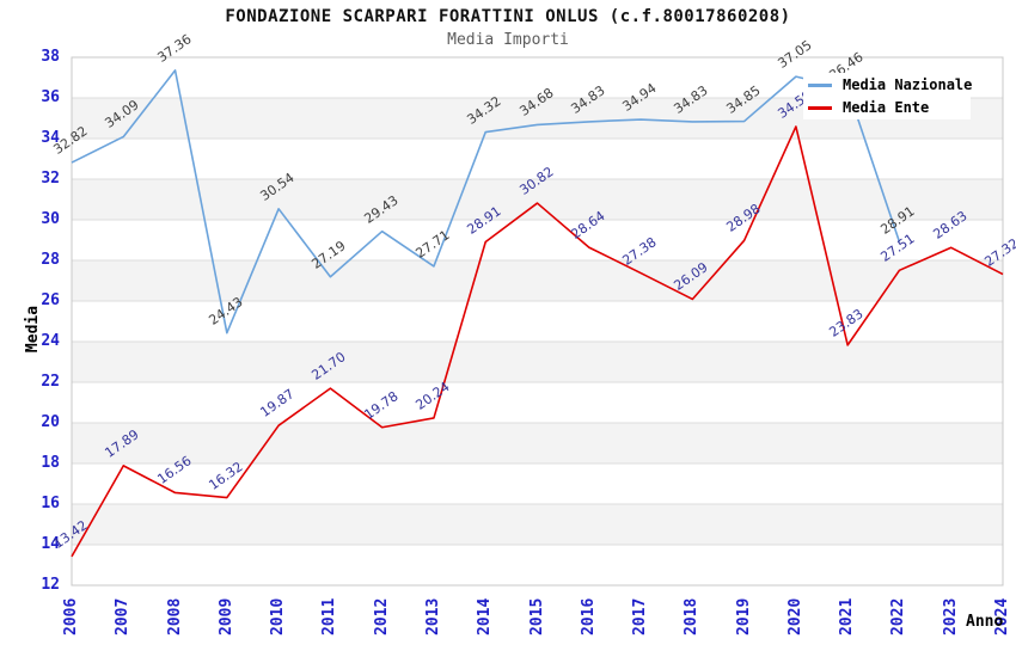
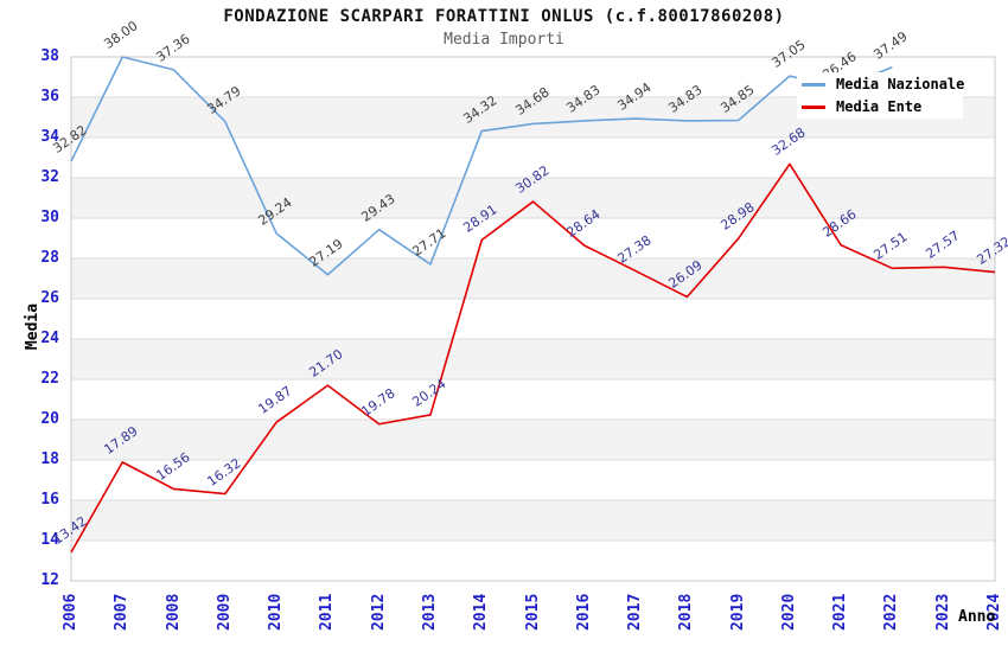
Media Nazionale/2007: 34.09 -> 38.00
Media Nazionale/2009: 24.43 -> 34.79
Media Nazionale/2010: 30.54 -> 29.24
Media Ente/2020: 34.59 -> 32.68
Media Ente/2021: 23.83 -> 28.66
Media Nazionale/2022: 28.91 -> 37.49
Media Ente/2023: 28.63 -> 27.57
